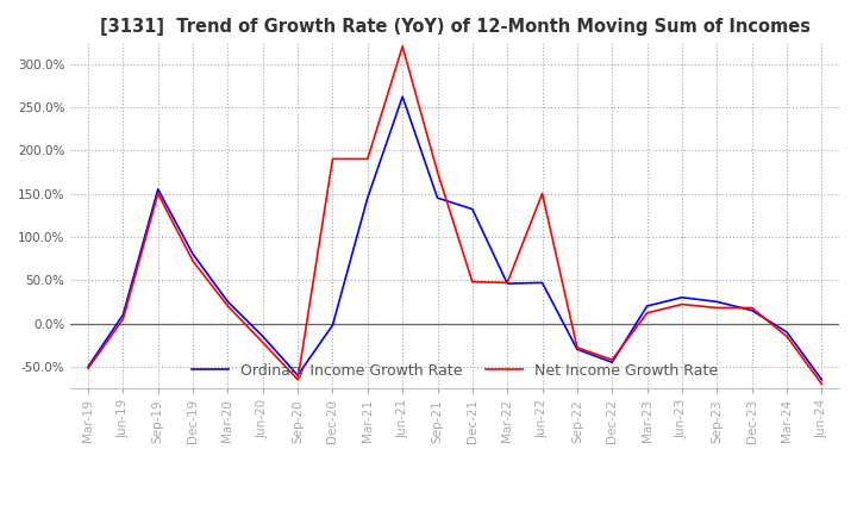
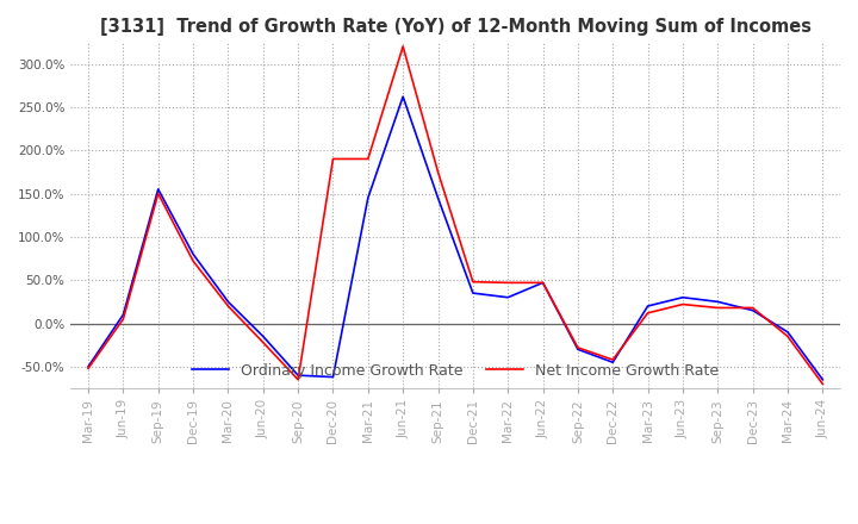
Ordinary Income Growth Rate/Dec-20: -2% -> -62%
Ordinary Income Growth Rate/Dec-21: 132% -> 35%
Ordinary Income Growth Rate/Mar-22: 46% -> 30%
Net Income Growth Rate/Jun-22: 150% -> 47%
